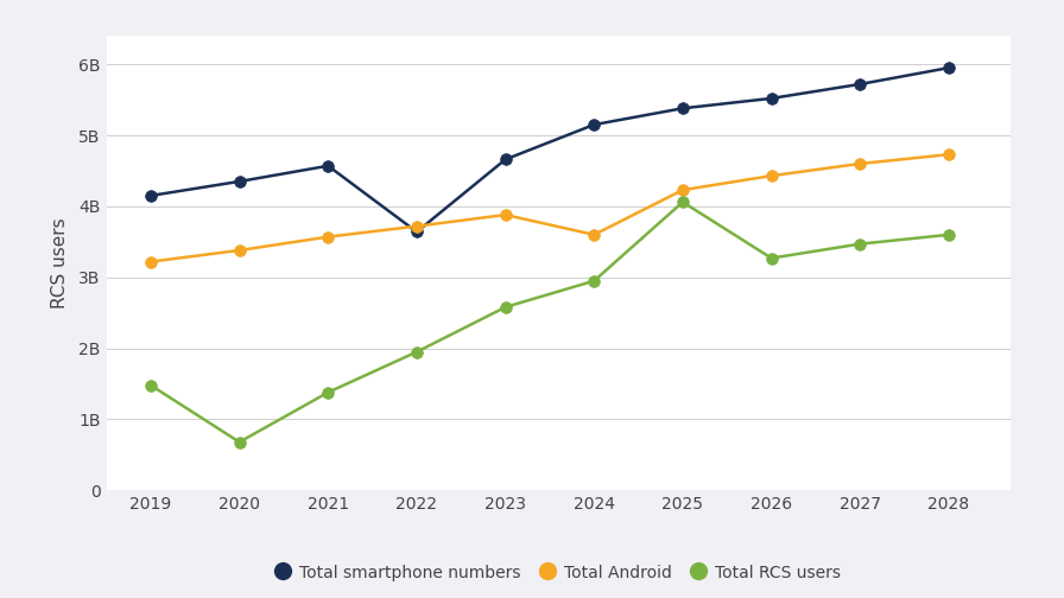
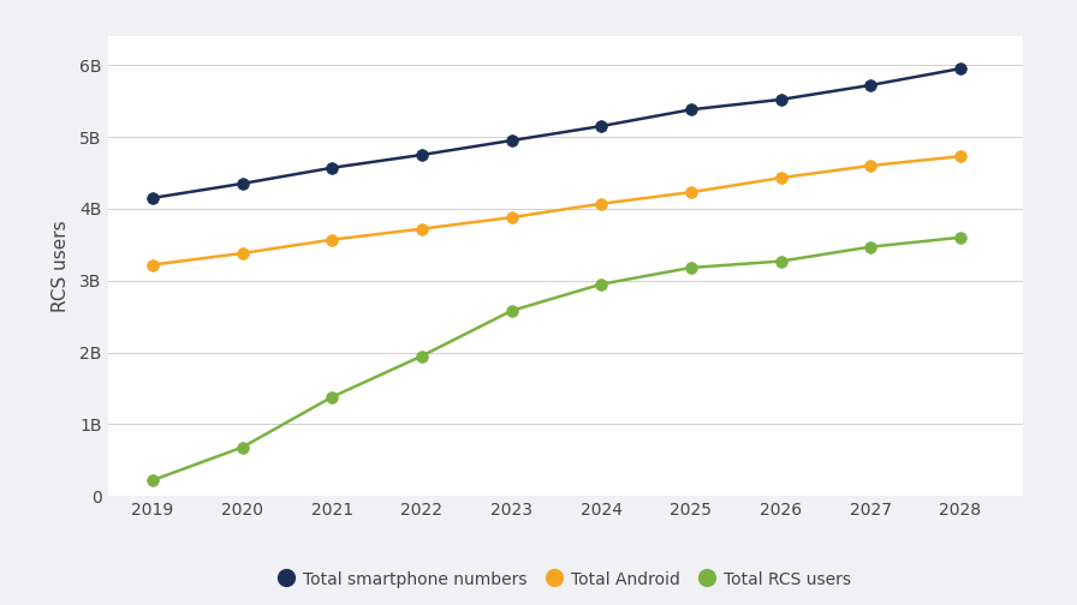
Total RCS users/2019: 1.48B -> 0.22B
Total smartphone numbers/2022: 3.64B -> 4.75B
Total smartphone numbers/2023: 4.66B -> 4.95B
Total Android/2024: 3.60B -> 4.07B
Total RCS users/2025: 4.06B -> 3.18B
